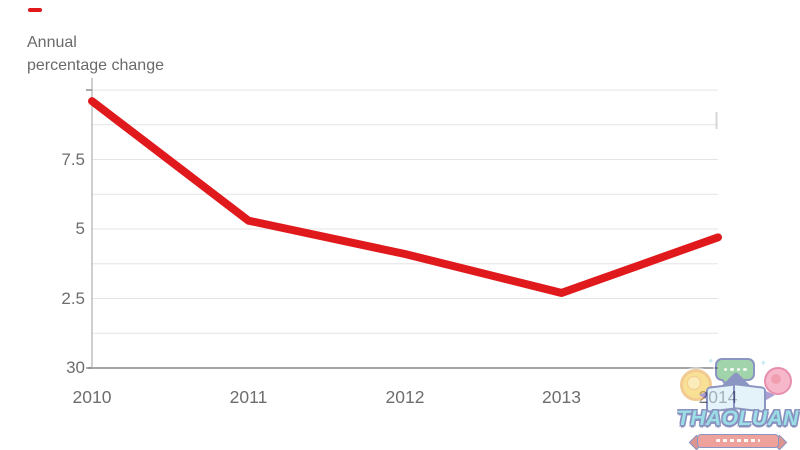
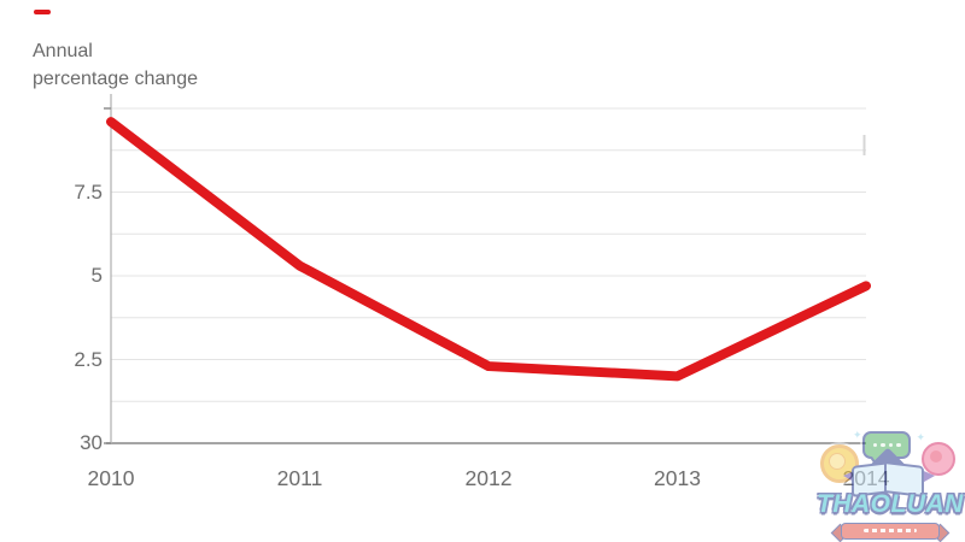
2012: 4.1 -> 2.3
2013: 2.7 -> 2.0
